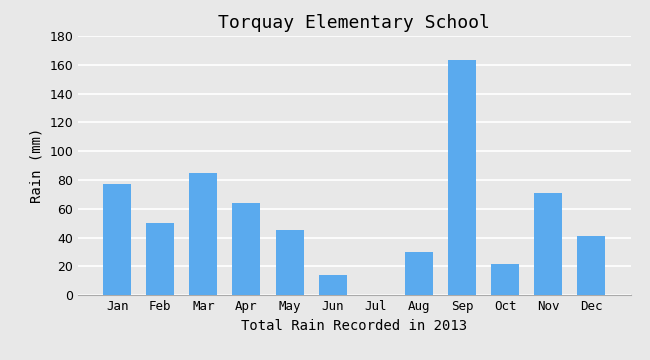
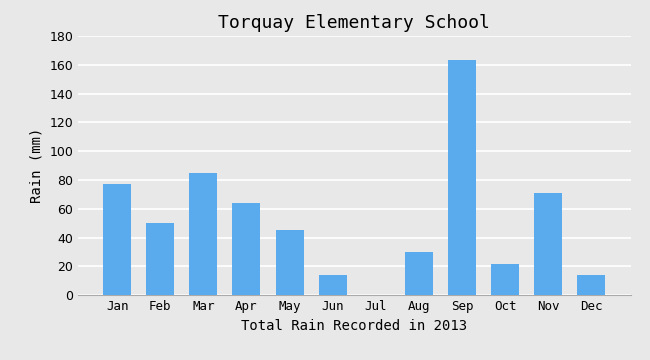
Dec: 41 -> 14
